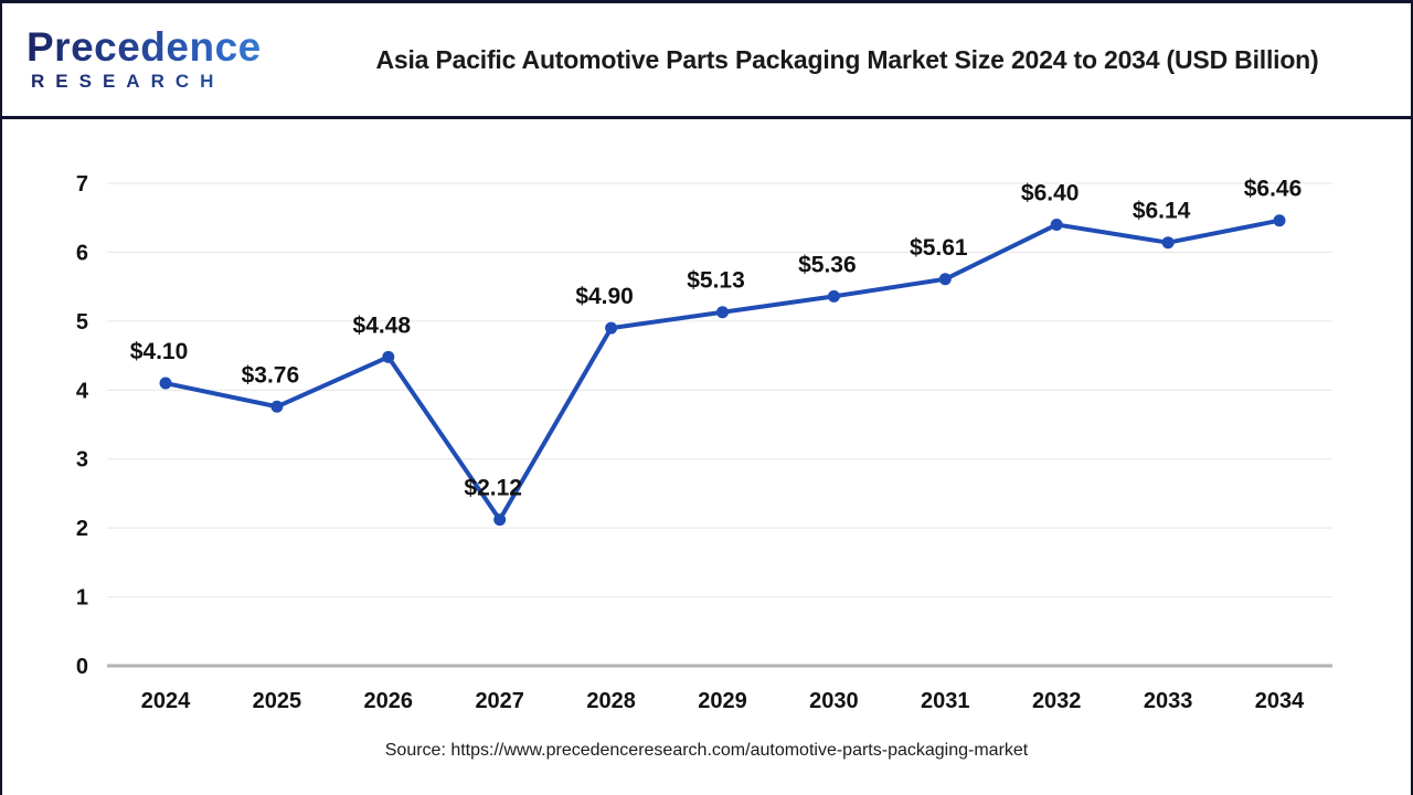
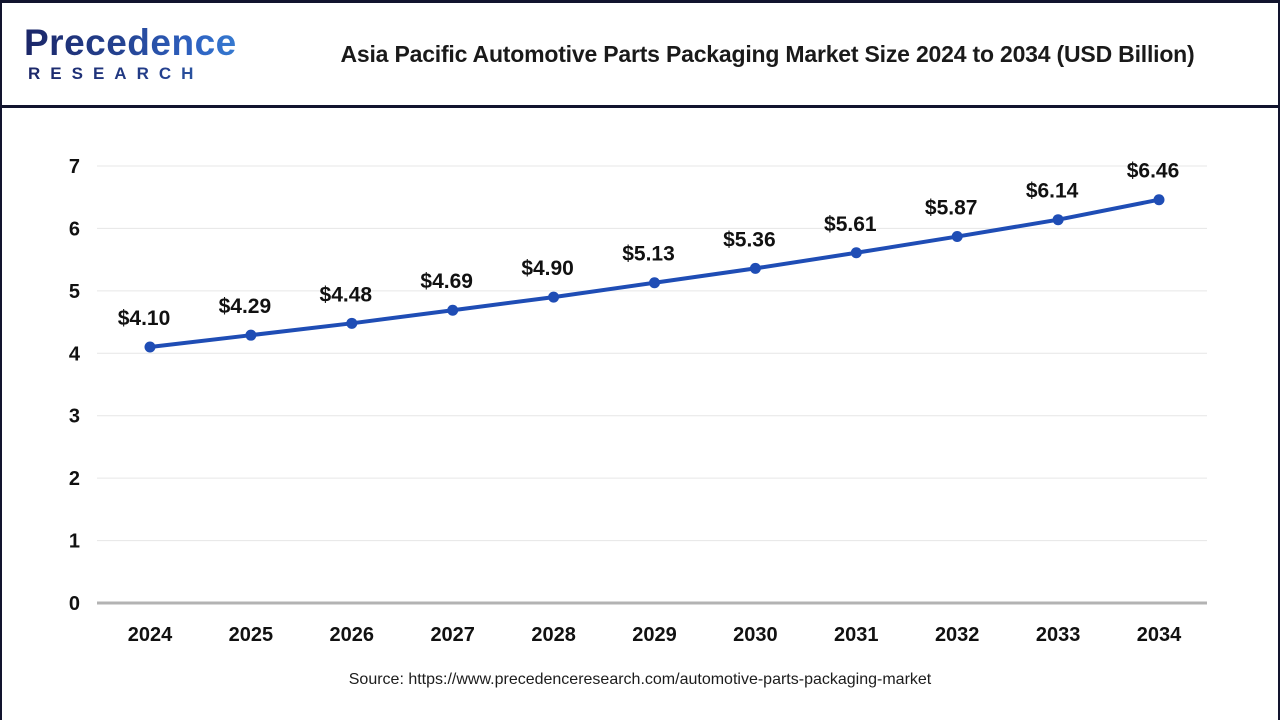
2025: $3.76 -> $4.29
2027: $2.12 -> $4.69
2032: $6.40 -> $5.87
